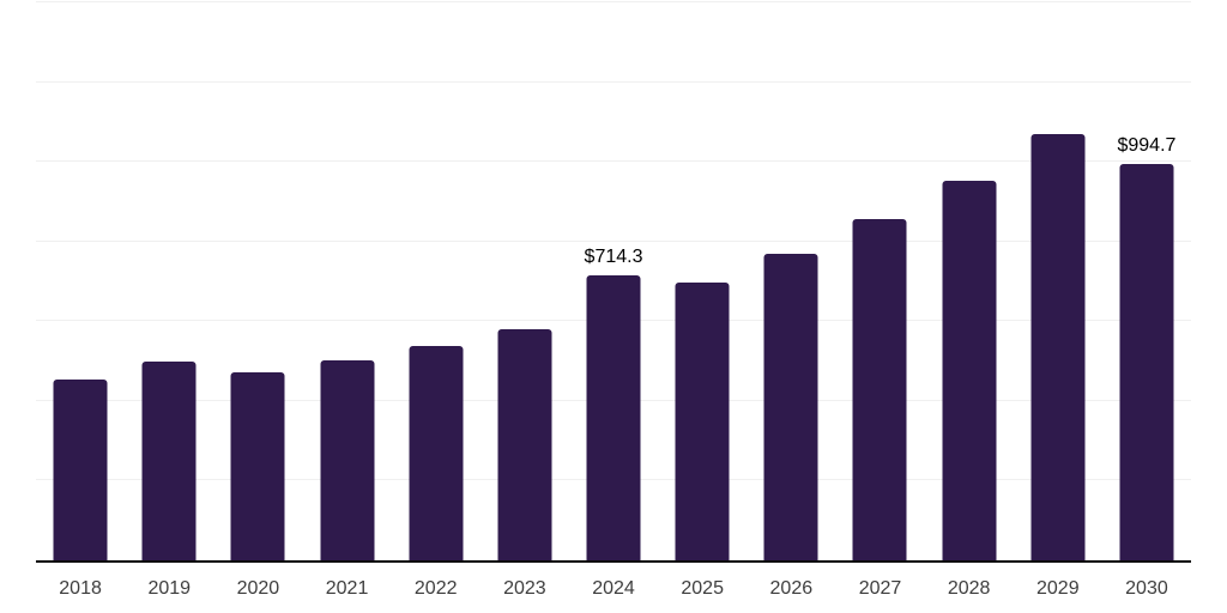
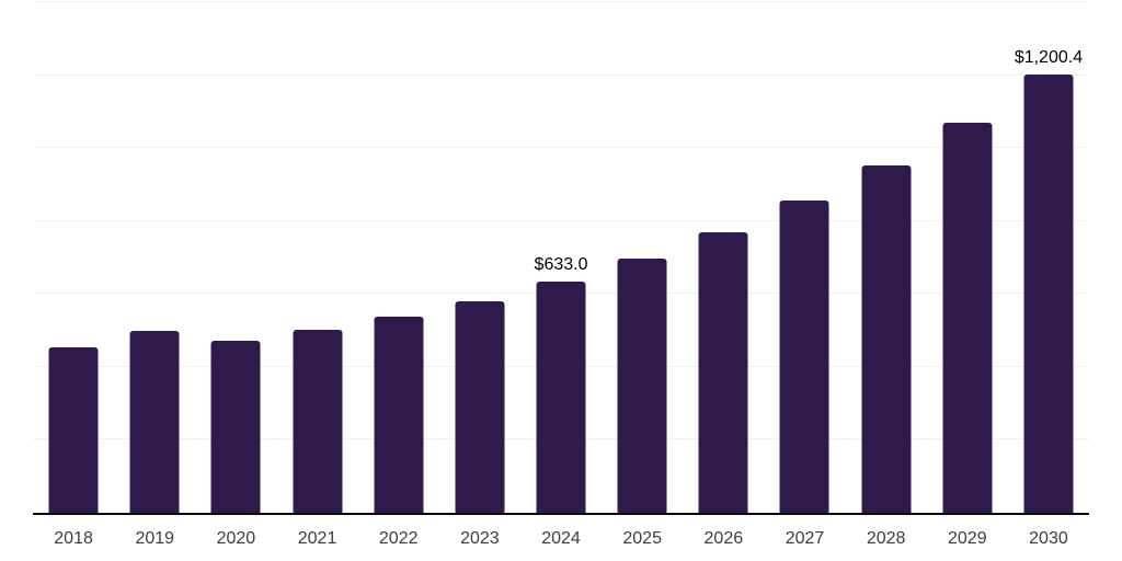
2024: $714.3 -> $633.0
2030: $994.7 -> $1,200.4
